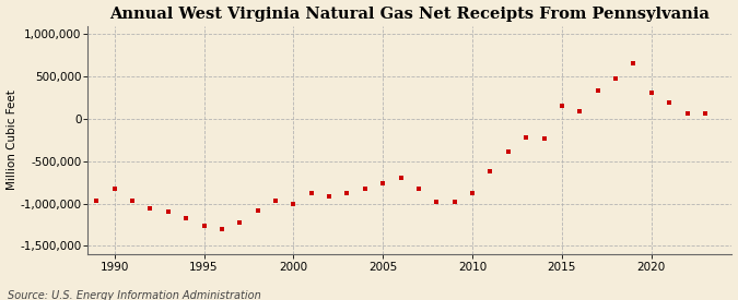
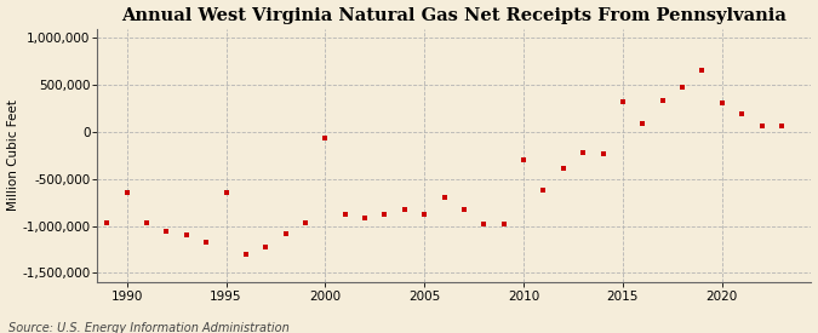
1990: -820,000 -> -640,000
1995: -1,260,000 -> -640,000
2000: -1,000,000 -> -60,000
2005: -760,000 -> -880,000
2010: -870,000 -> -300,000
2015: 150,000 -> 320,000
